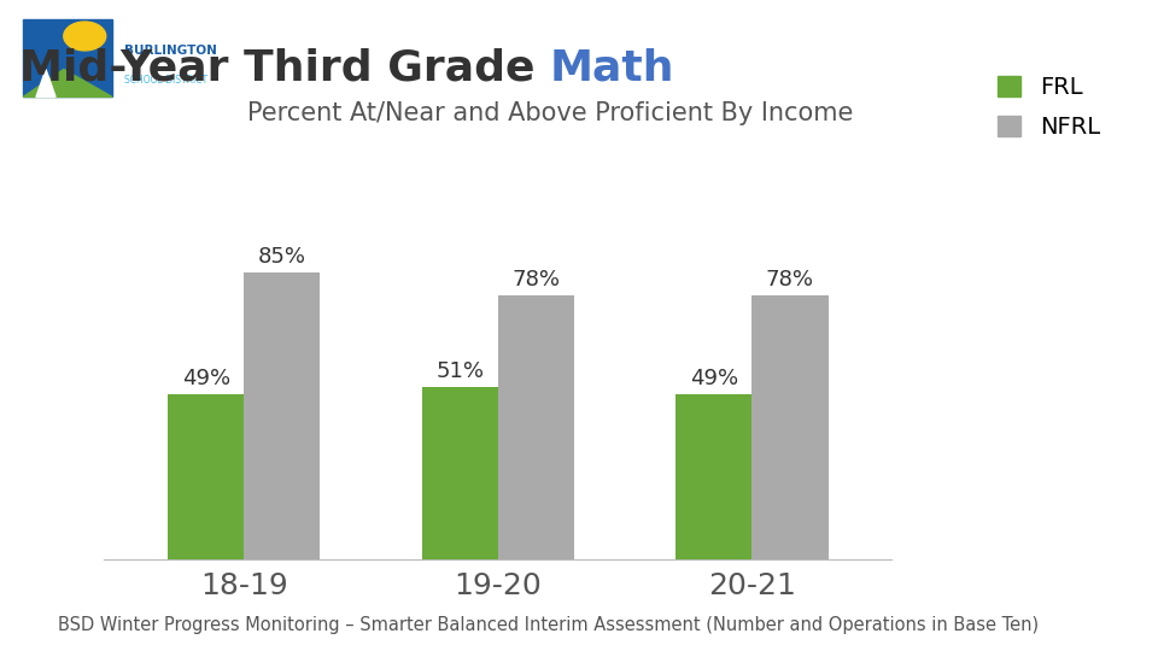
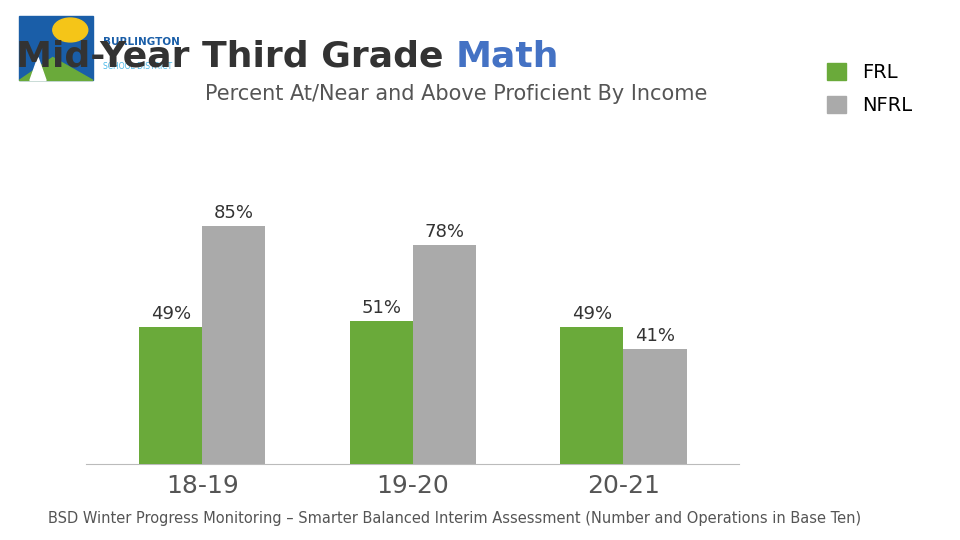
NFRL/20-21: 78% -> 41%
